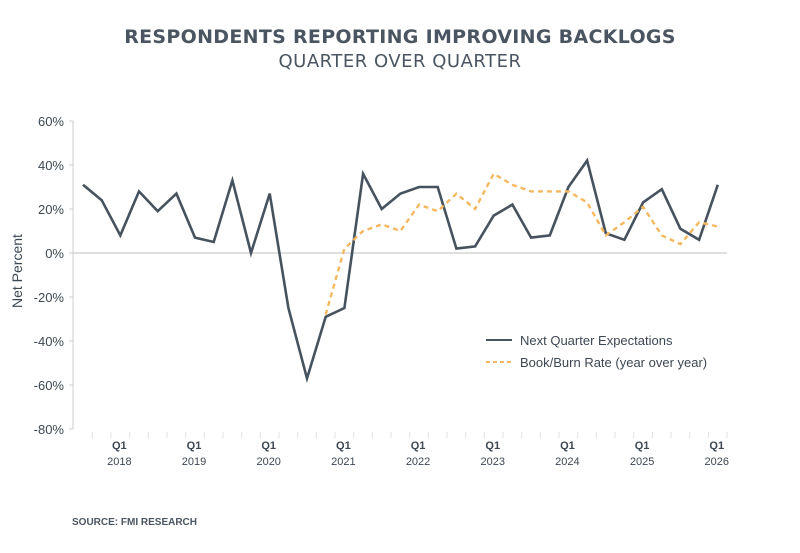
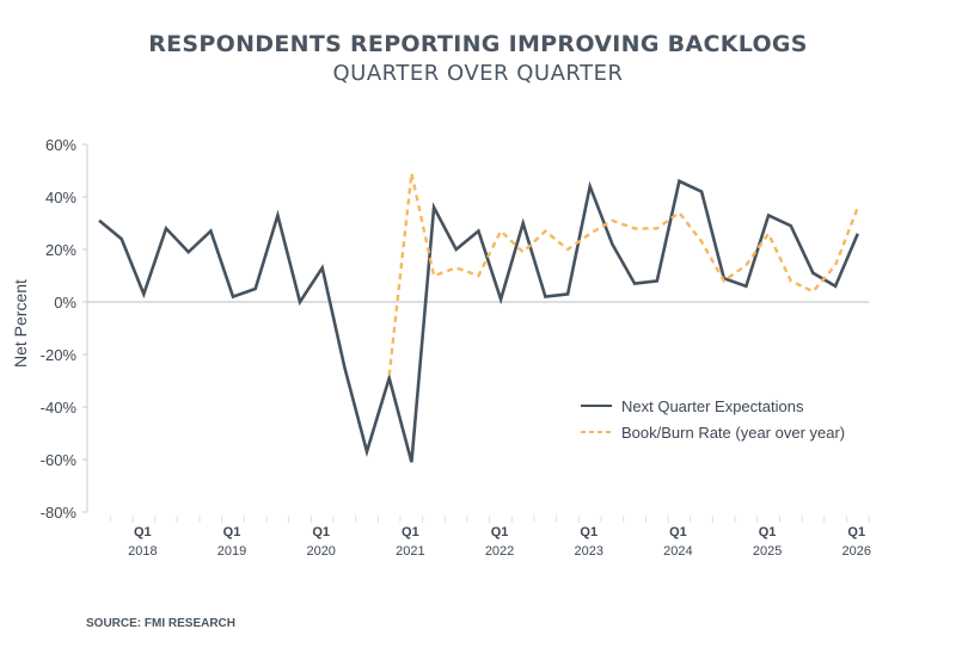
Next Quarter Expectations/Q1 2018: 8% -> 3%
Next Quarter Expectations/Q1 2019: 7% -> 2%
Next Quarter Expectations/Q1 2020: 27% -> 13%
Next Quarter Expectations/Q1 2021: -25% -> -61%
Book/Burn Rate (year over year)/Q1 2021: 2% -> 49%
Next Quarter Expectations/Q1 2022: 30% -> 1%
Book/Burn Rate (year over year)/Q1 2022: 22% -> 27%
Next Quarter Expectations/Q1 2023: 17% -> 44%
Book/Burn Rate (year over year)/Q1 2023: 36% -> 26%
Next Quarter Expectations/Q1 2024: 30% -> 46%
Book/Burn Rate (year over year)/Q1 2024: 28% -> 34%
Next Quarter Expectations/Q1 2025: 23% -> 33%
Book/Burn Rate (year over year)/Q1 2025: 21% -> 26%
Next Quarter Expectations/Q1 2026: 31% -> 26%
Book/Burn Rate (year over year)/Q1 2026: 12% -> 36%
